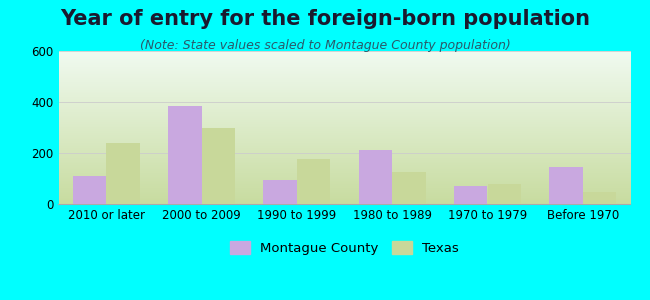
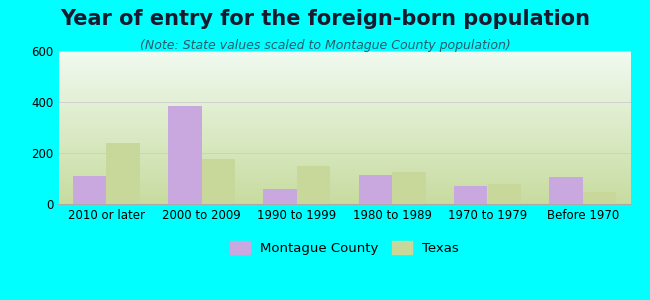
Texas/2000 to 2009: 300 -> 178
Montague County/1990 to 1999: 95 -> 60
Texas/1990 to 1999: 175 -> 150
Montague County/1980 to 1989: 210 -> 115
Montague County/Before 1970: 145 -> 105
